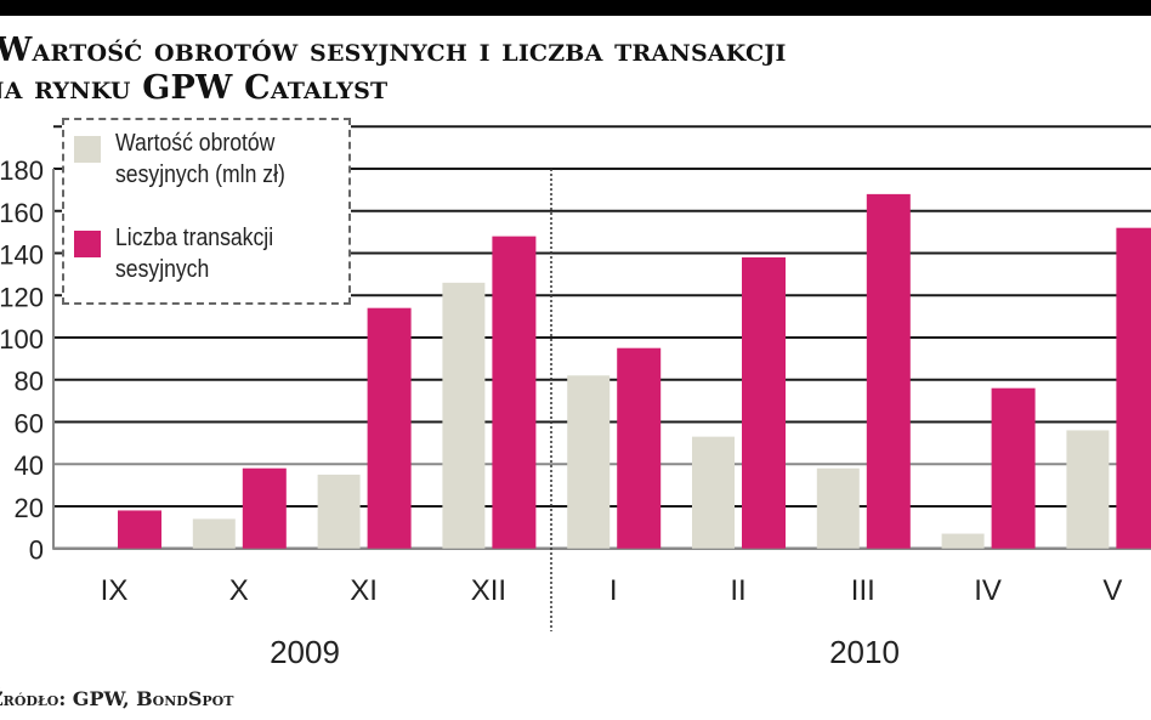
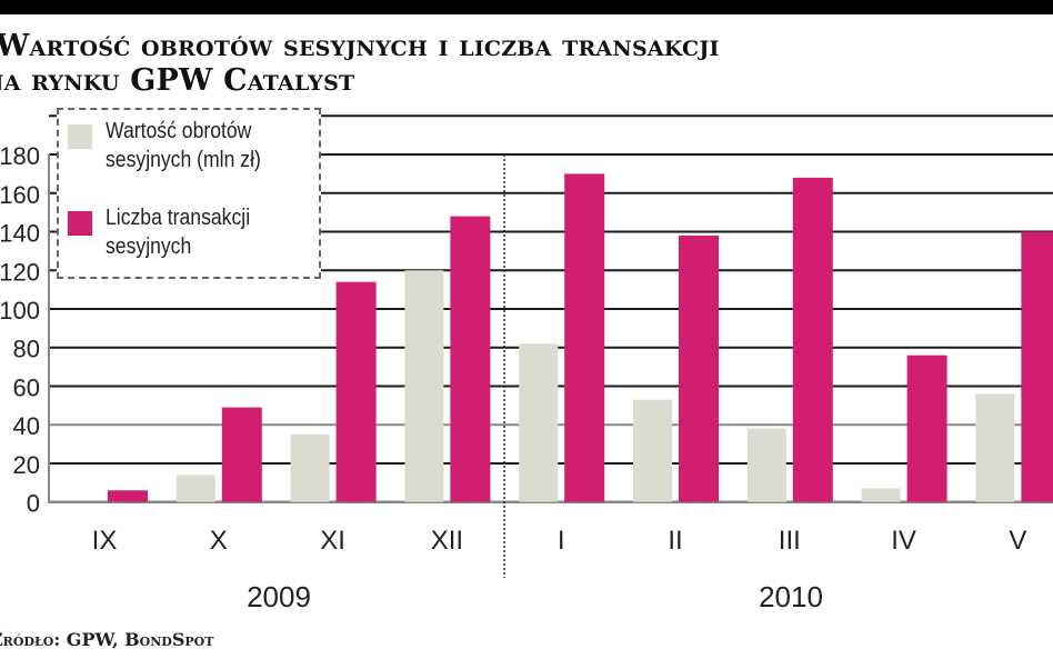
Liczba transakcji sesyjnych/IX: 18 -> 6
Liczba transakcji sesyjnych/X: 38 -> 49
Wartość obrotów sesyjnych (mln zł)/XII: 126 -> 120
Liczba transakcji sesyjnych/I: 95 -> 170
Liczba transakcji sesyjnych/V: 152 -> 140
